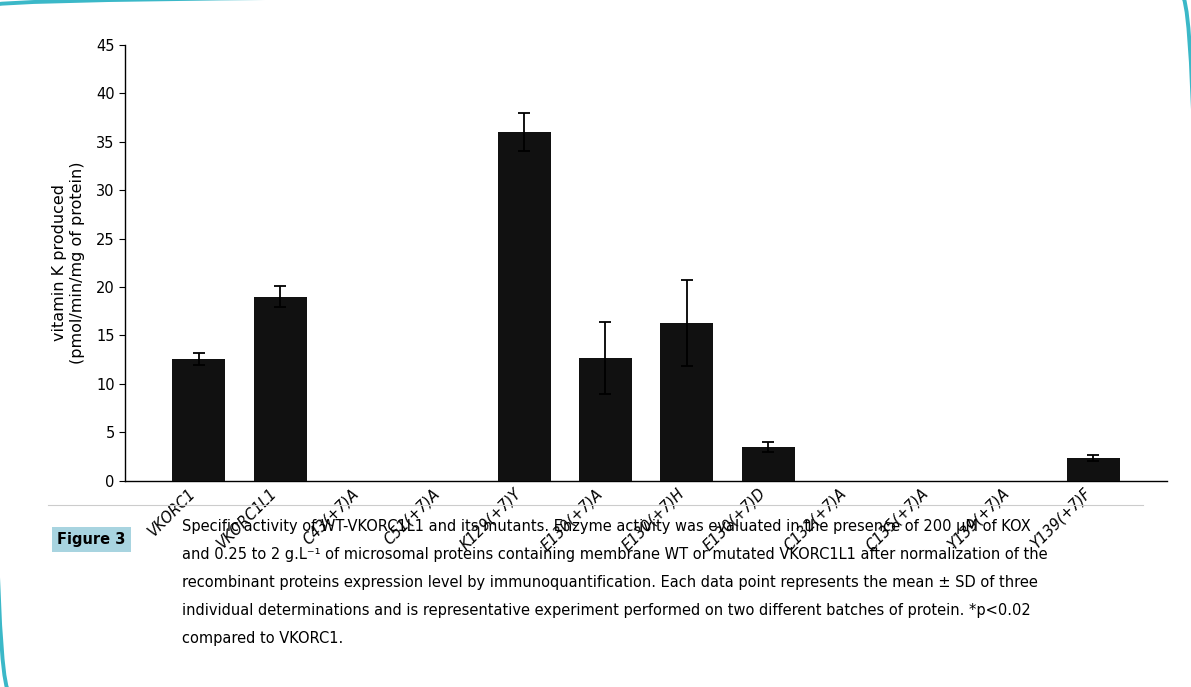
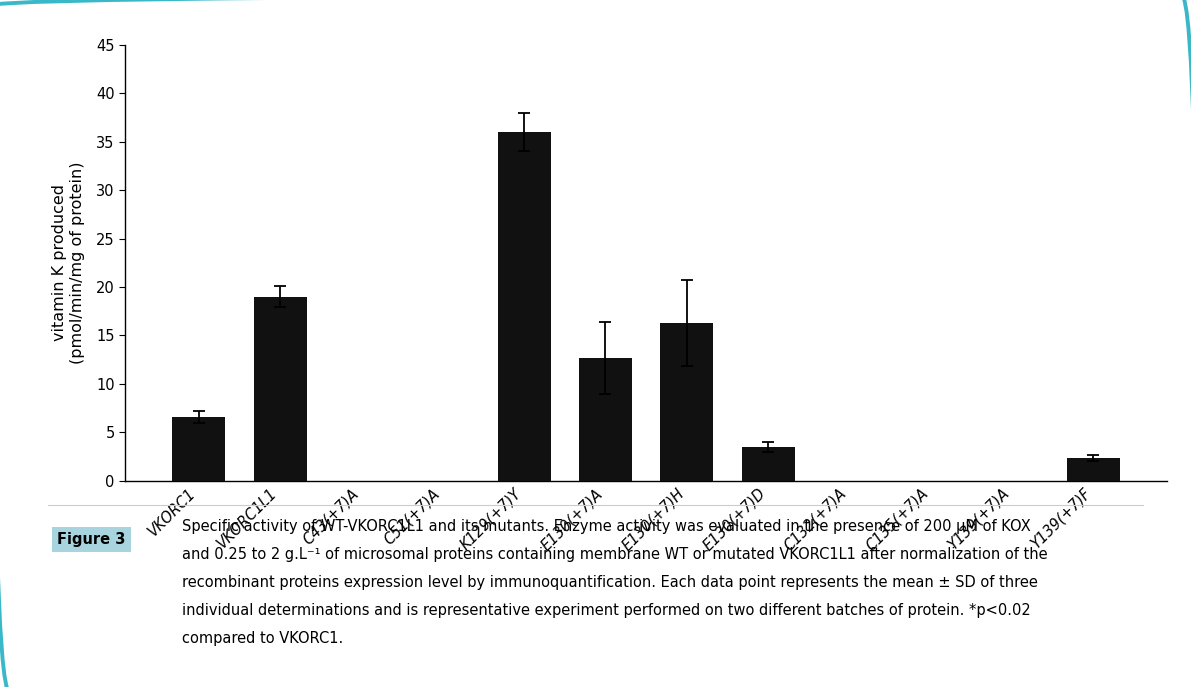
VKORC1: 12.6 -> 6.6
